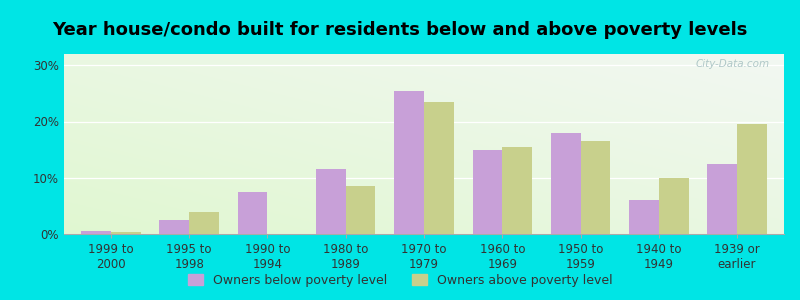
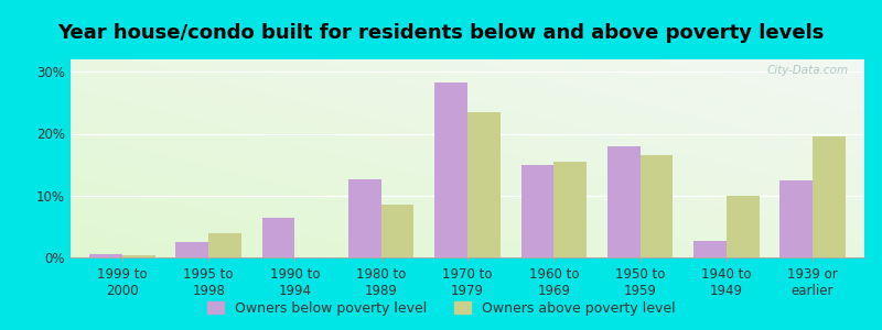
Owners below poverty level/1990 to 1994: 7.5% -> 6.4%
Owners below poverty level/1980 to 1989: 11.5% -> 12.6%
Owners below poverty level/1970 to 1979: 25.5% -> 28.2%
Owners below poverty level/1940 to 1949: 6.0% -> 2.6%
